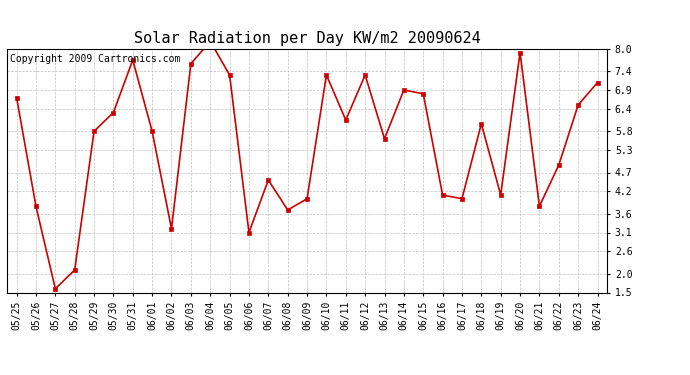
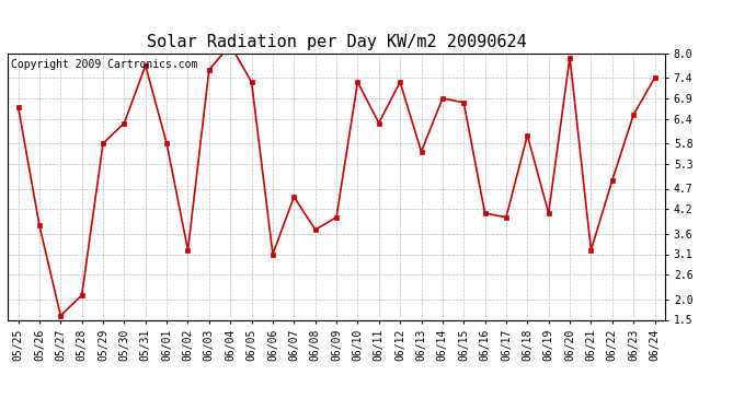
06/11: 6.1 -> 6.3
06/21: 3.8 -> 3.2
06/24: 7.1 -> 7.4
